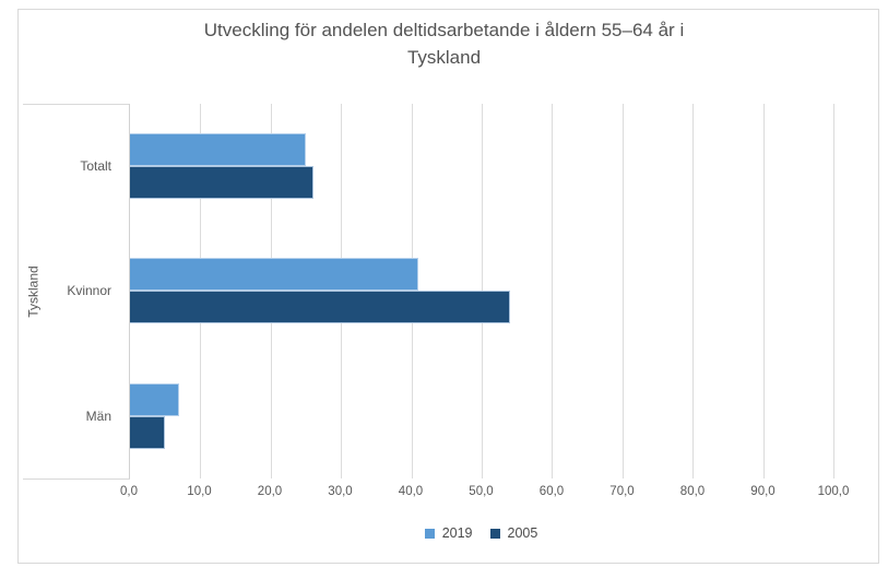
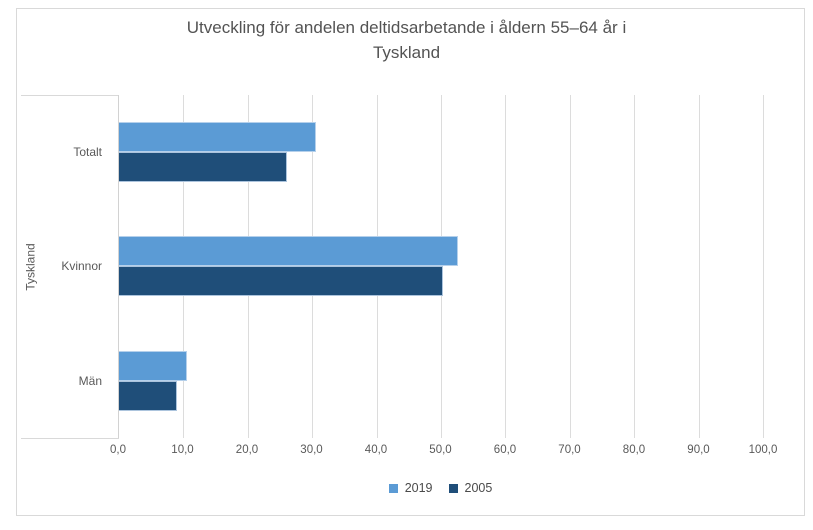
2019/Totalt: 25 -> 31
2019/Kvinnor: 41 -> 53
2005/Kvinnor: 54 -> 50
2019/Män: 7 -> 11
2005/Män: 5 -> 9
